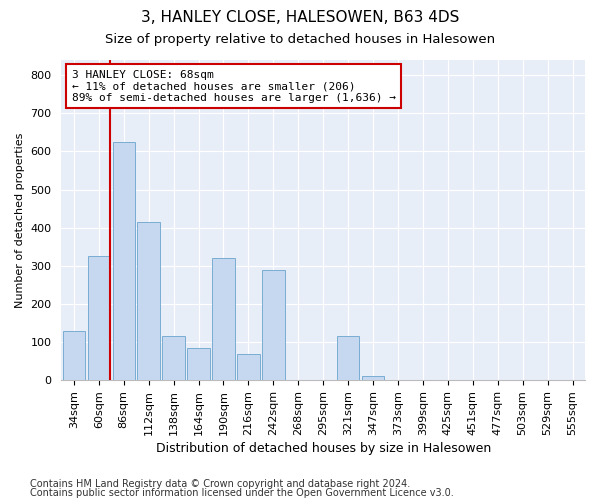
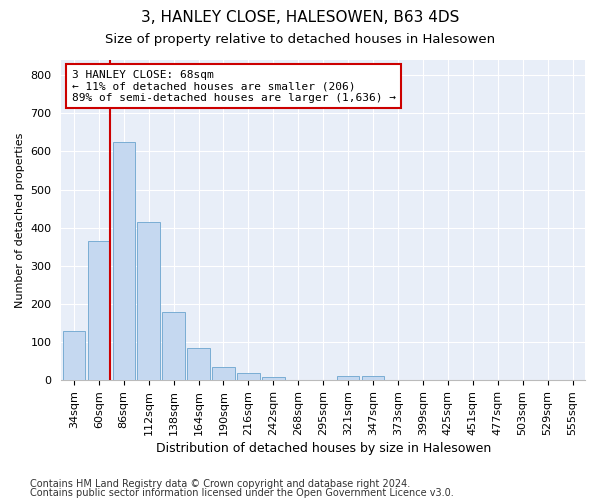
60sqm: 325 -> 365
138sqm: 115 -> 178
190sqm: 320 -> 35
216sqm: 70 -> 18
242sqm: 290 -> 8
321sqm: 115 -> 10
